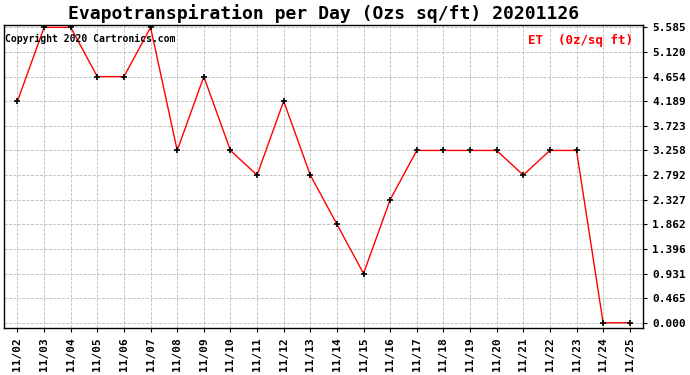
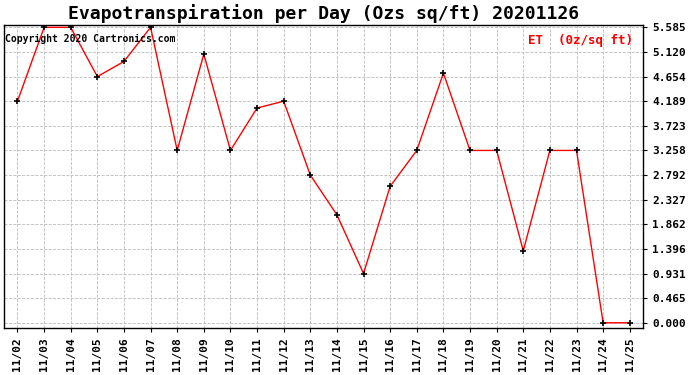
11/06: 4.65 -> 4.94
11/09: 4.65 -> 5.08
11/11: 2.79 -> 4.06
11/14: 1.86 -> 2.04
11/16: 2.33 -> 2.58
11/18: 3.26 -> 4.72
11/21: 2.79 -> 1.36
